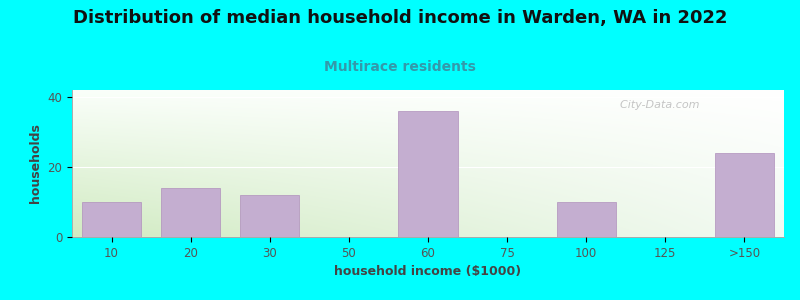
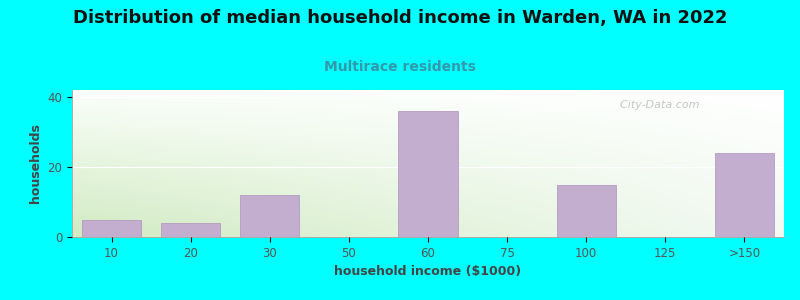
10: 10 -> 5
20: 14 -> 4
100: 10 -> 15
